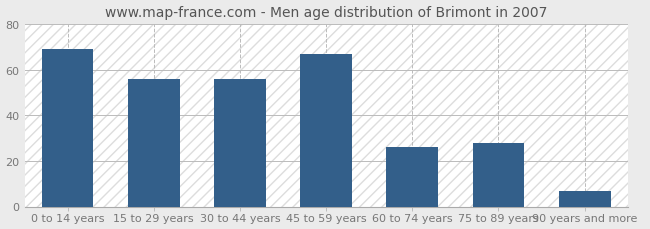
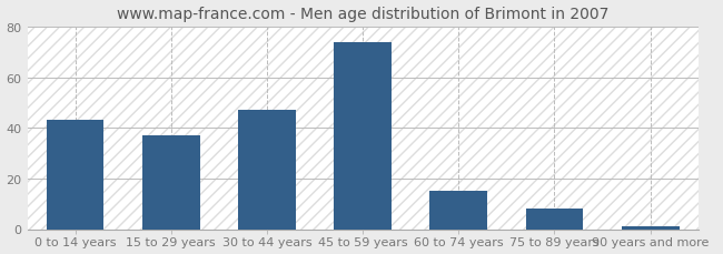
0 to 14 years: 69 -> 43
15 to 29 years: 56 -> 37
30 to 44 years: 56 -> 47
45 to 59 years: 67 -> 74
60 to 74 years: 26 -> 15
75 to 89 years: 28 -> 8
90 years and more: 7 -> 1
